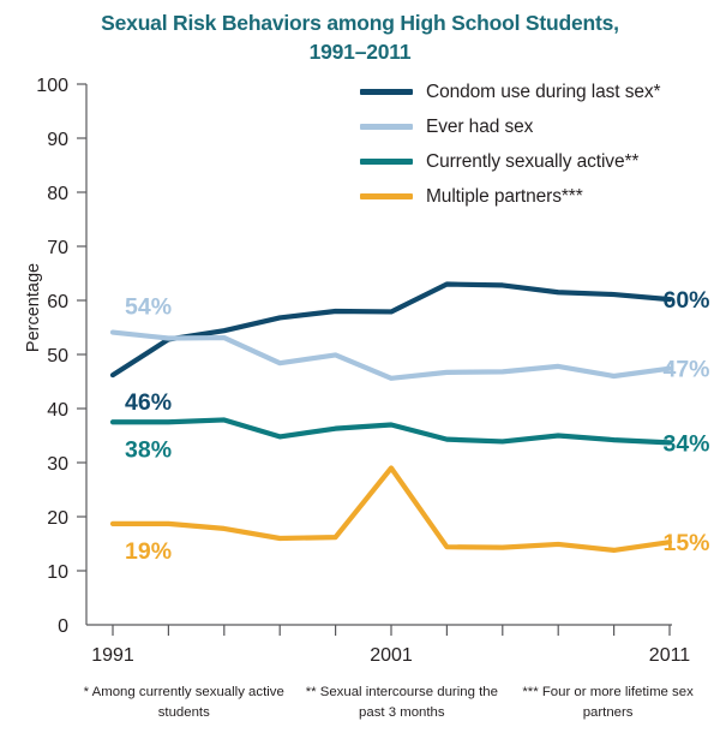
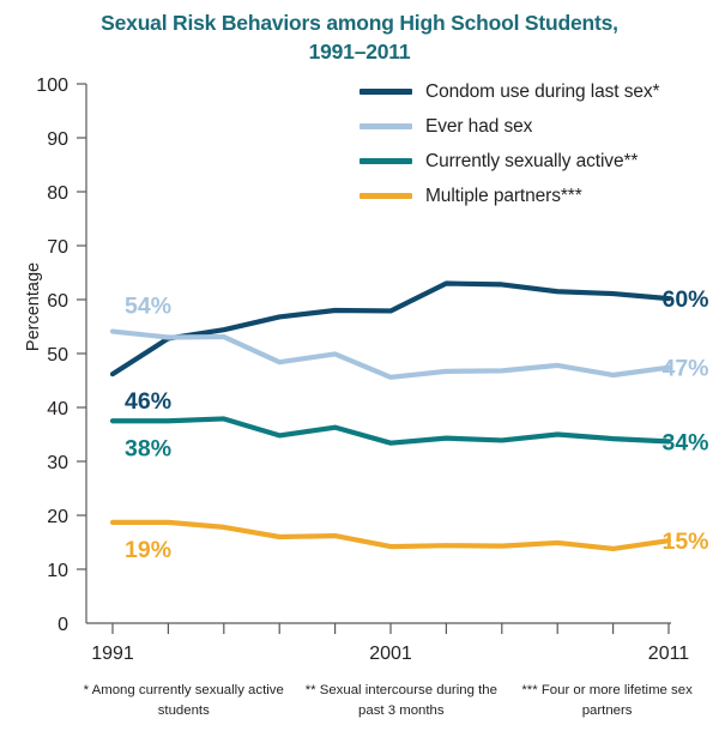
Currently sexually active**/2001: 37 -> 33
Multiple partners***/2001: 29 -> 14
